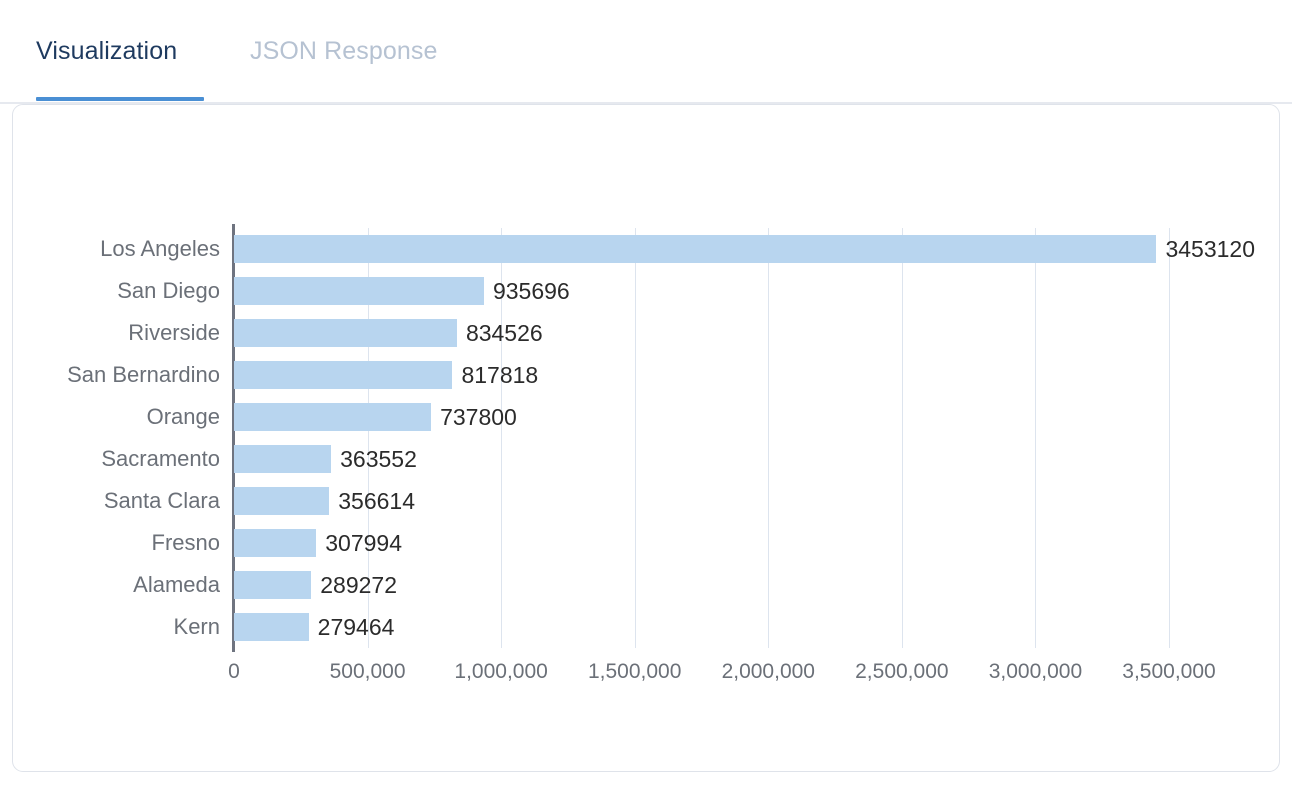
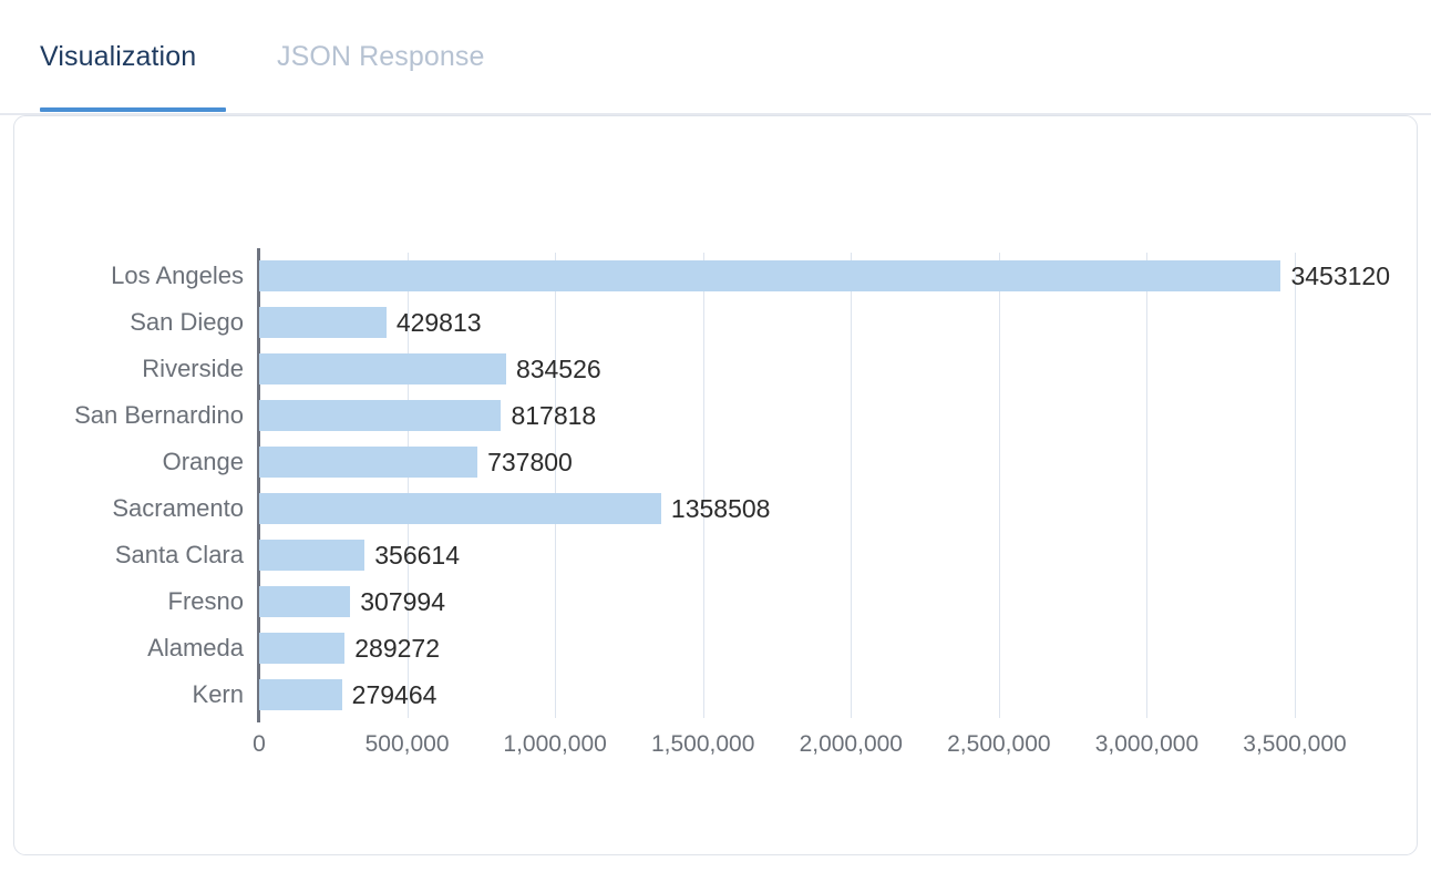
San Diego: 935696 -> 429813
Sacramento: 363552 -> 1358508
